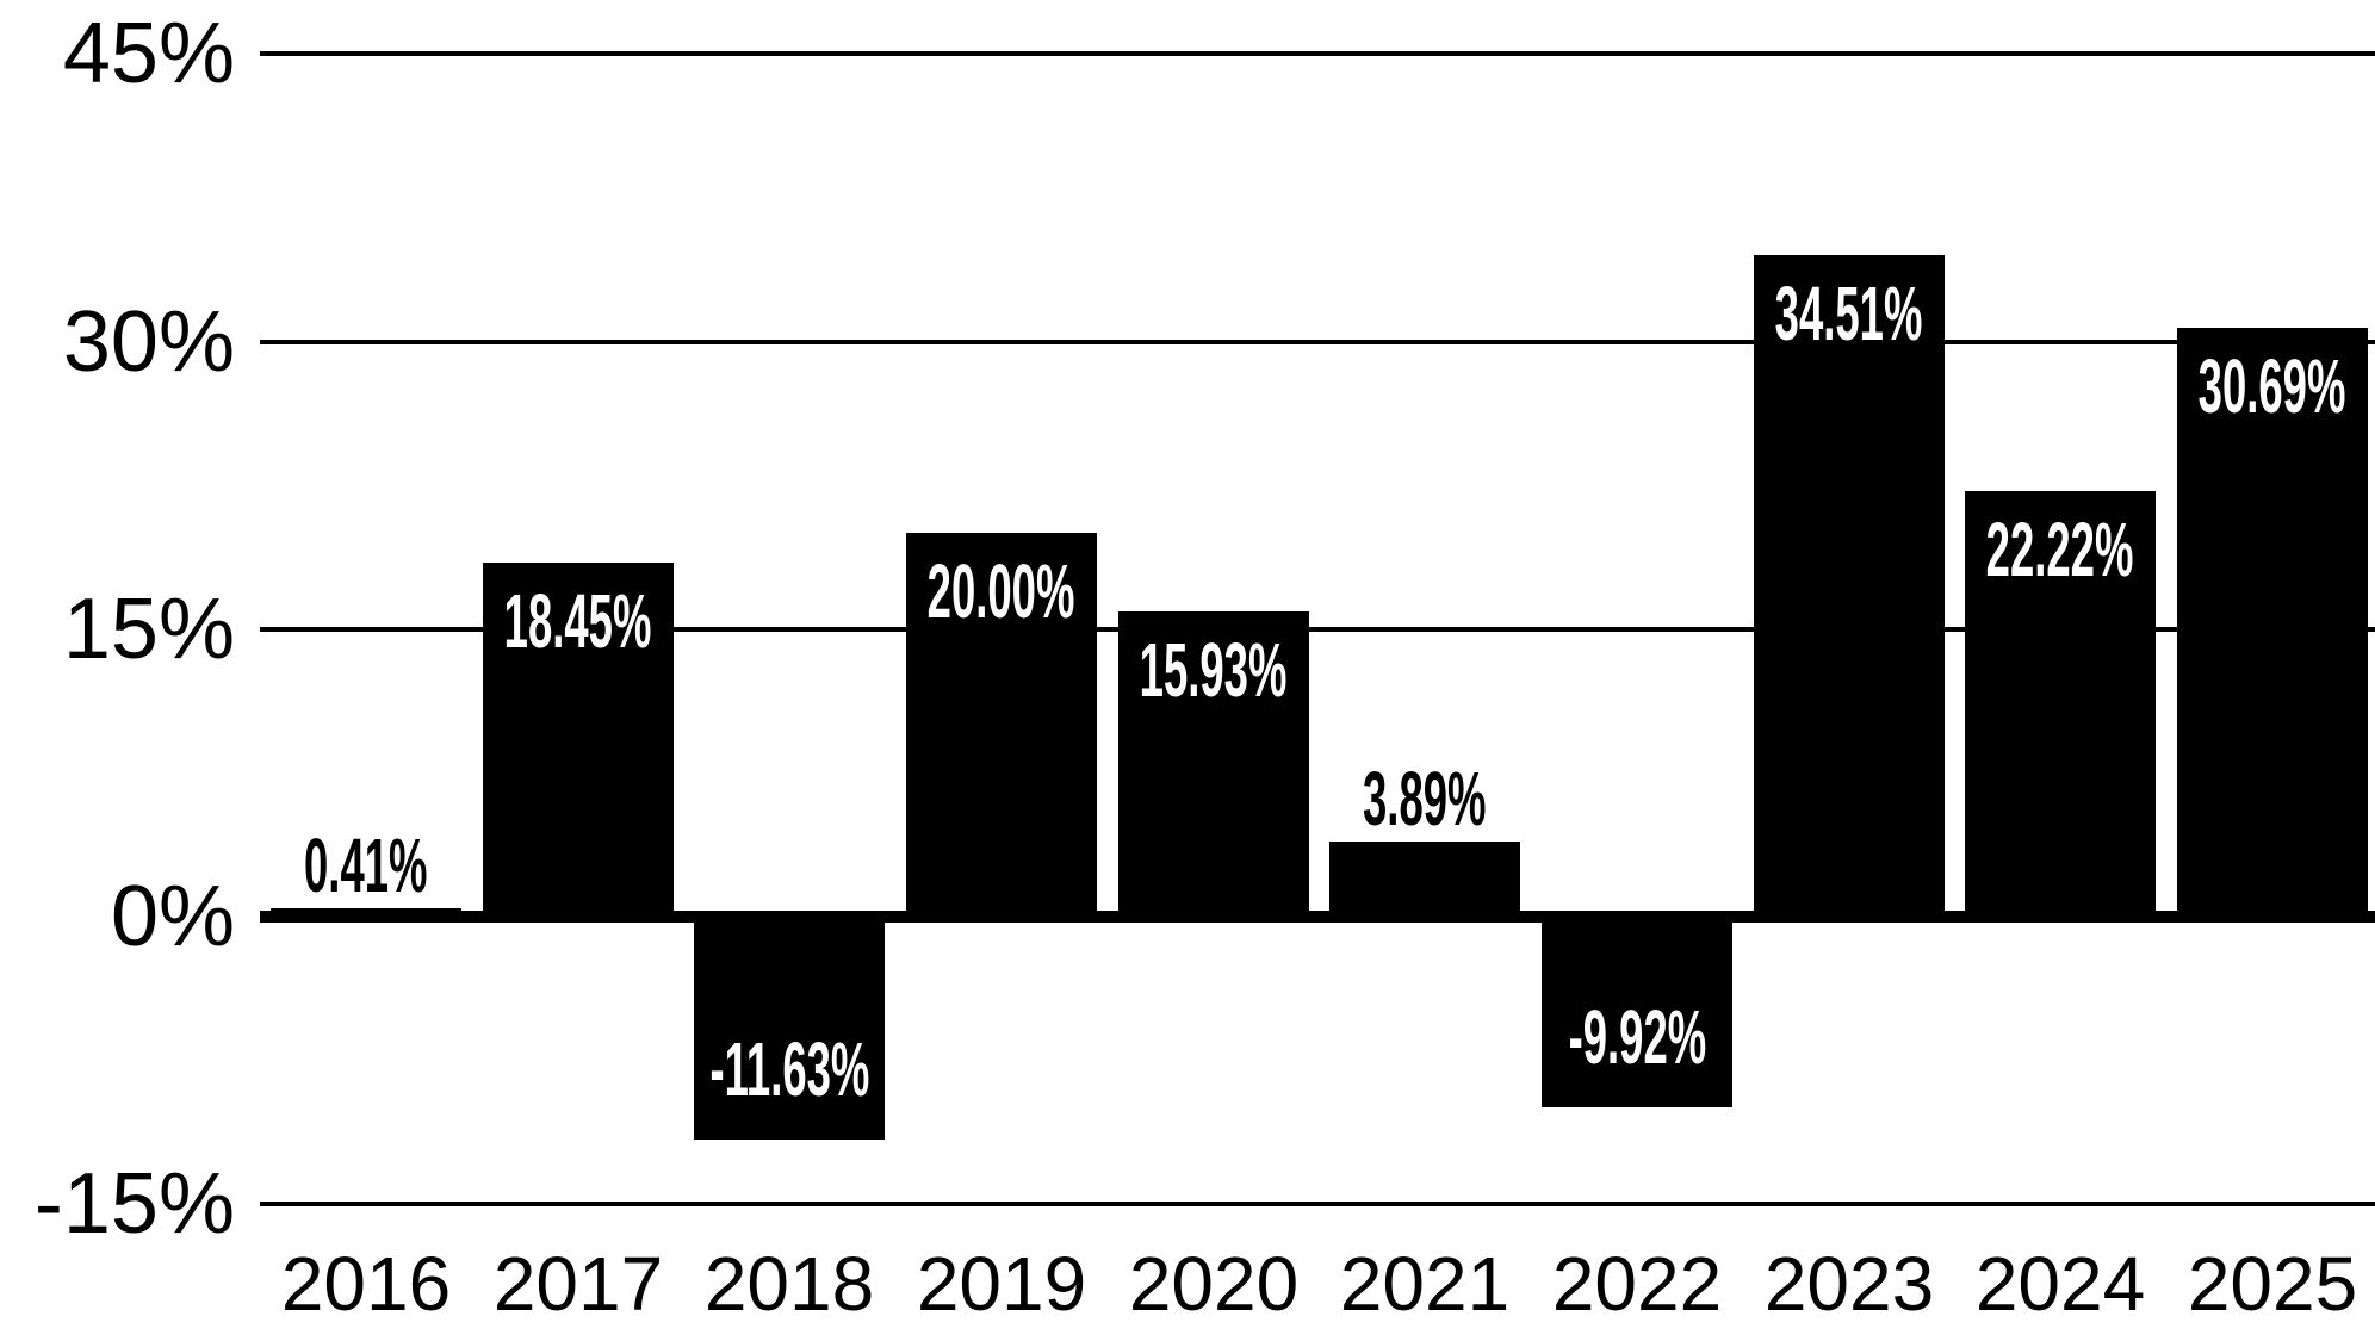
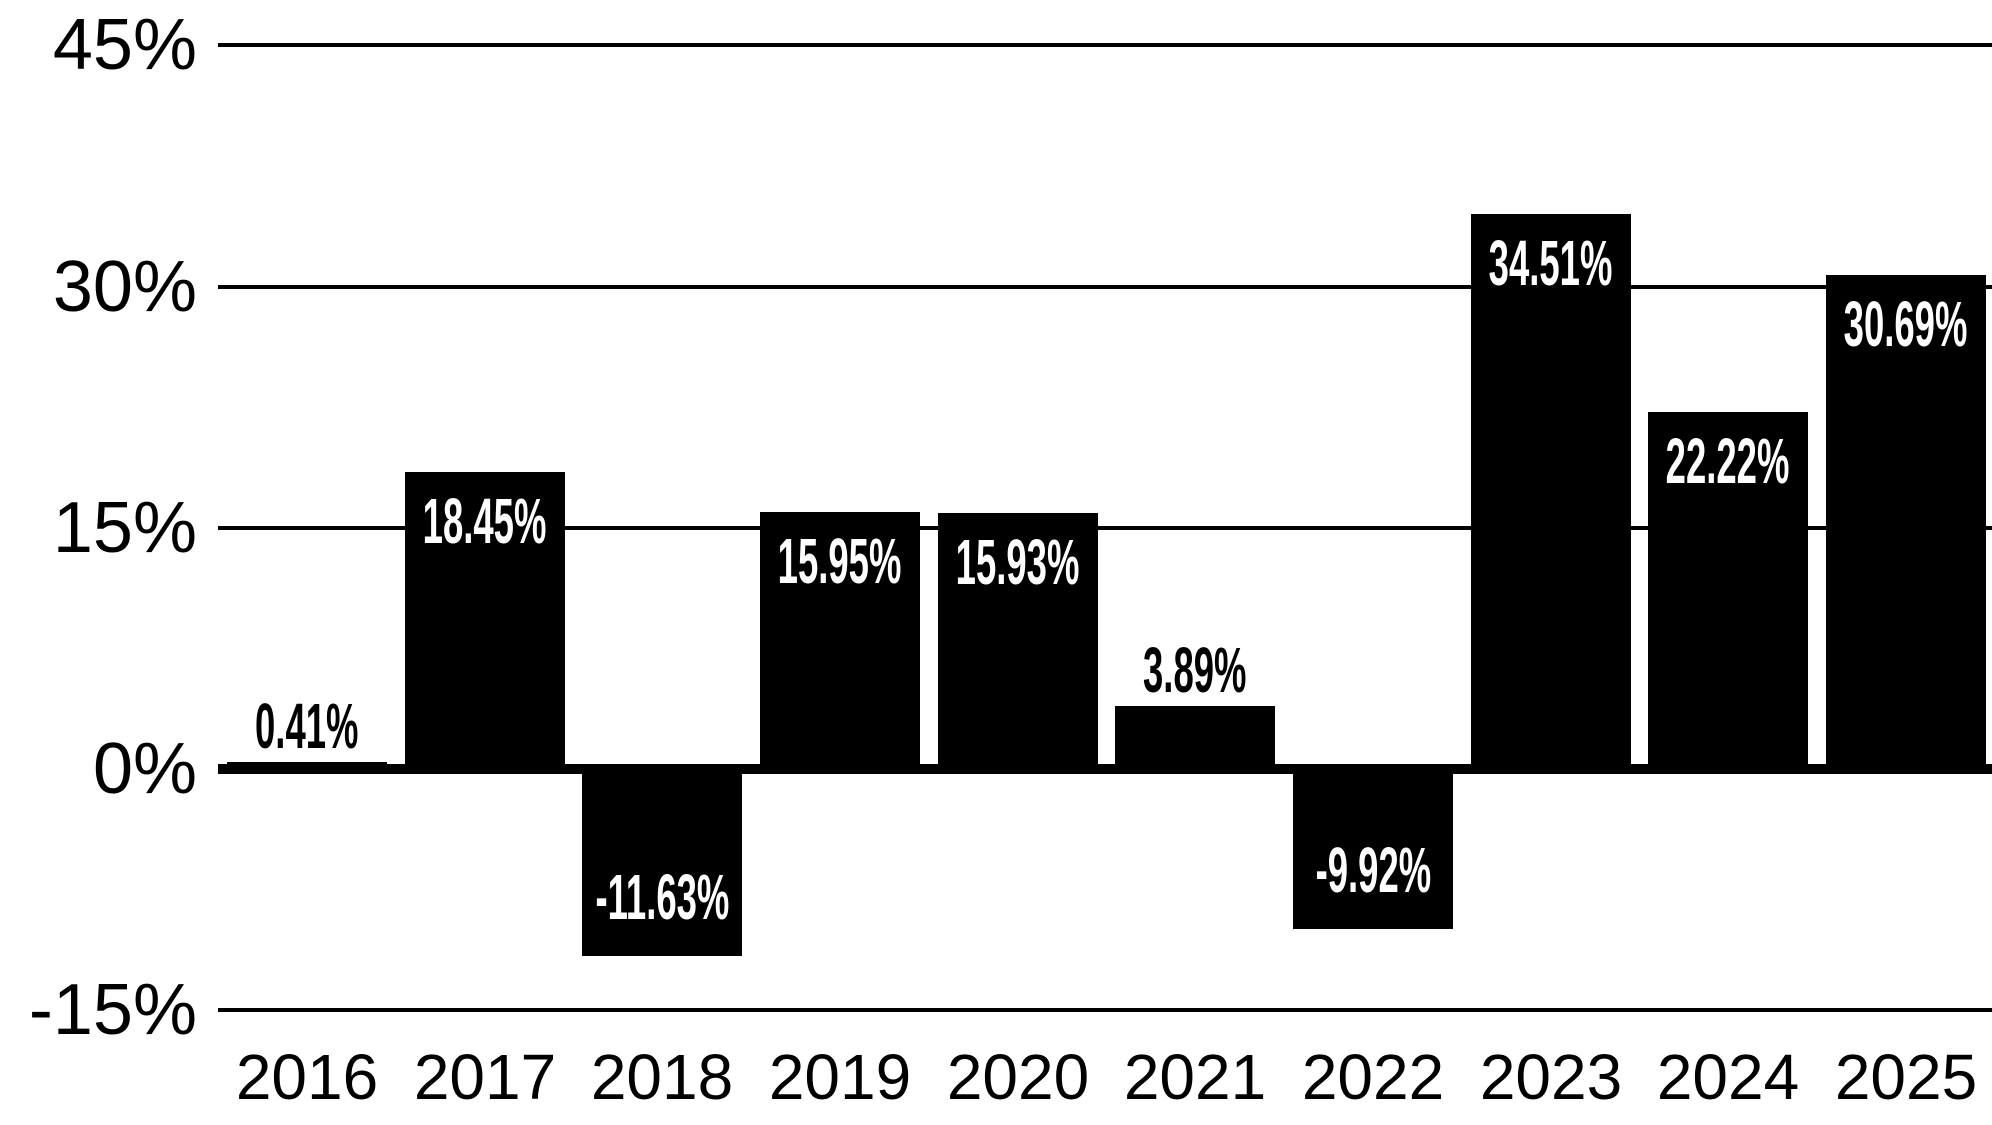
2019: 20.00% -> 15.95%
